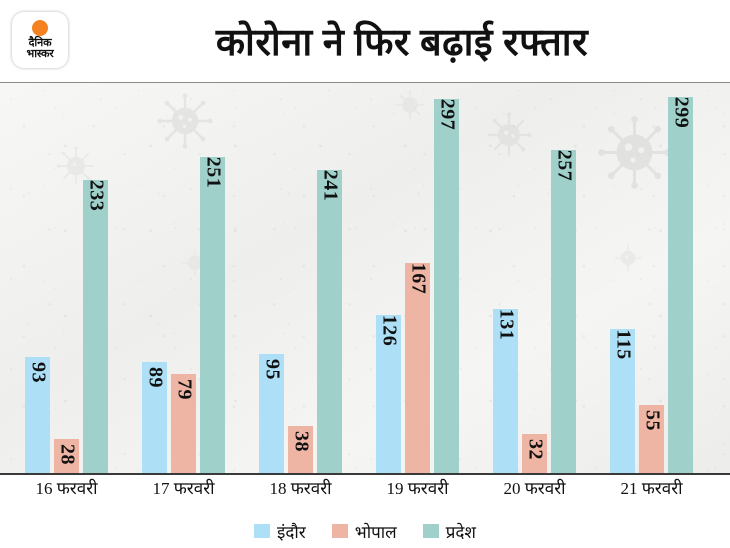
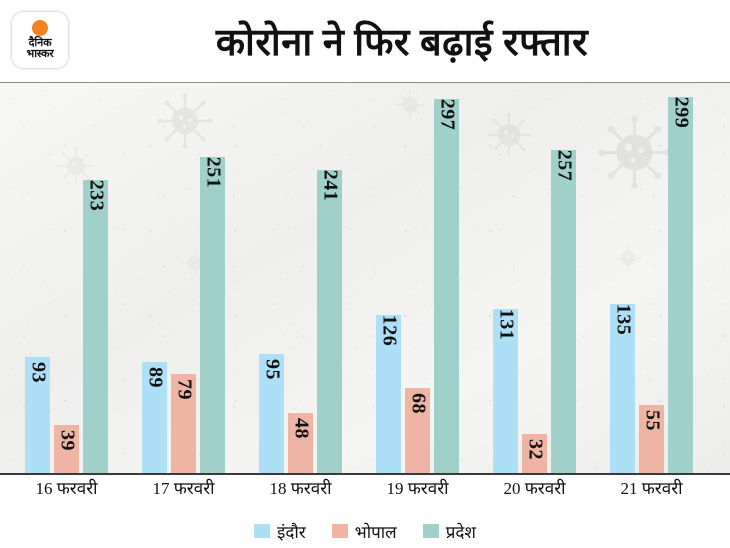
भोपाल/16 फरवरी: 28 -> 39
भोपाल/18 फरवरी: 38 -> 48
भोपाल/19 फरवरी: 167 -> 68
इंदौर/21 फरवरी: 115 -> 135
